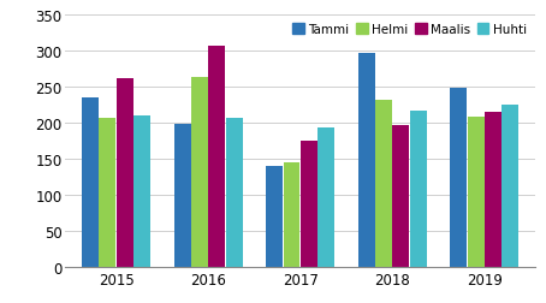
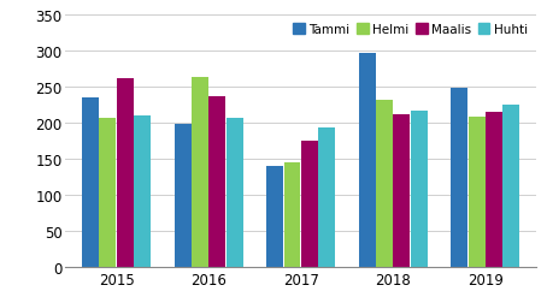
Maalis/2016: 306 -> 236
Maalis/2018: 196 -> 211
